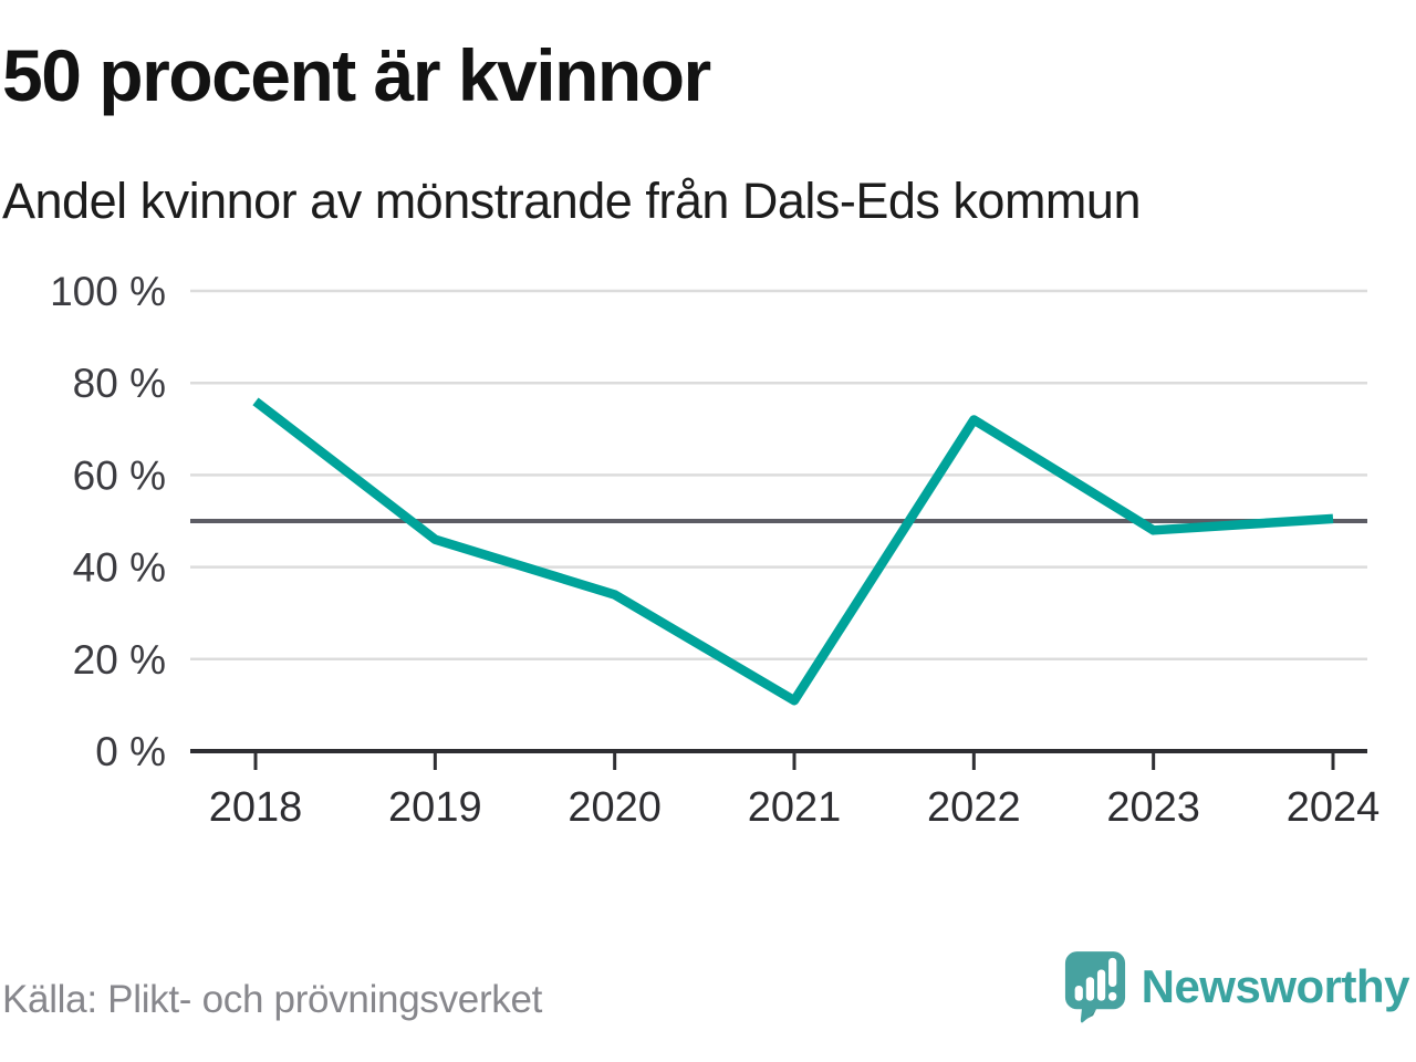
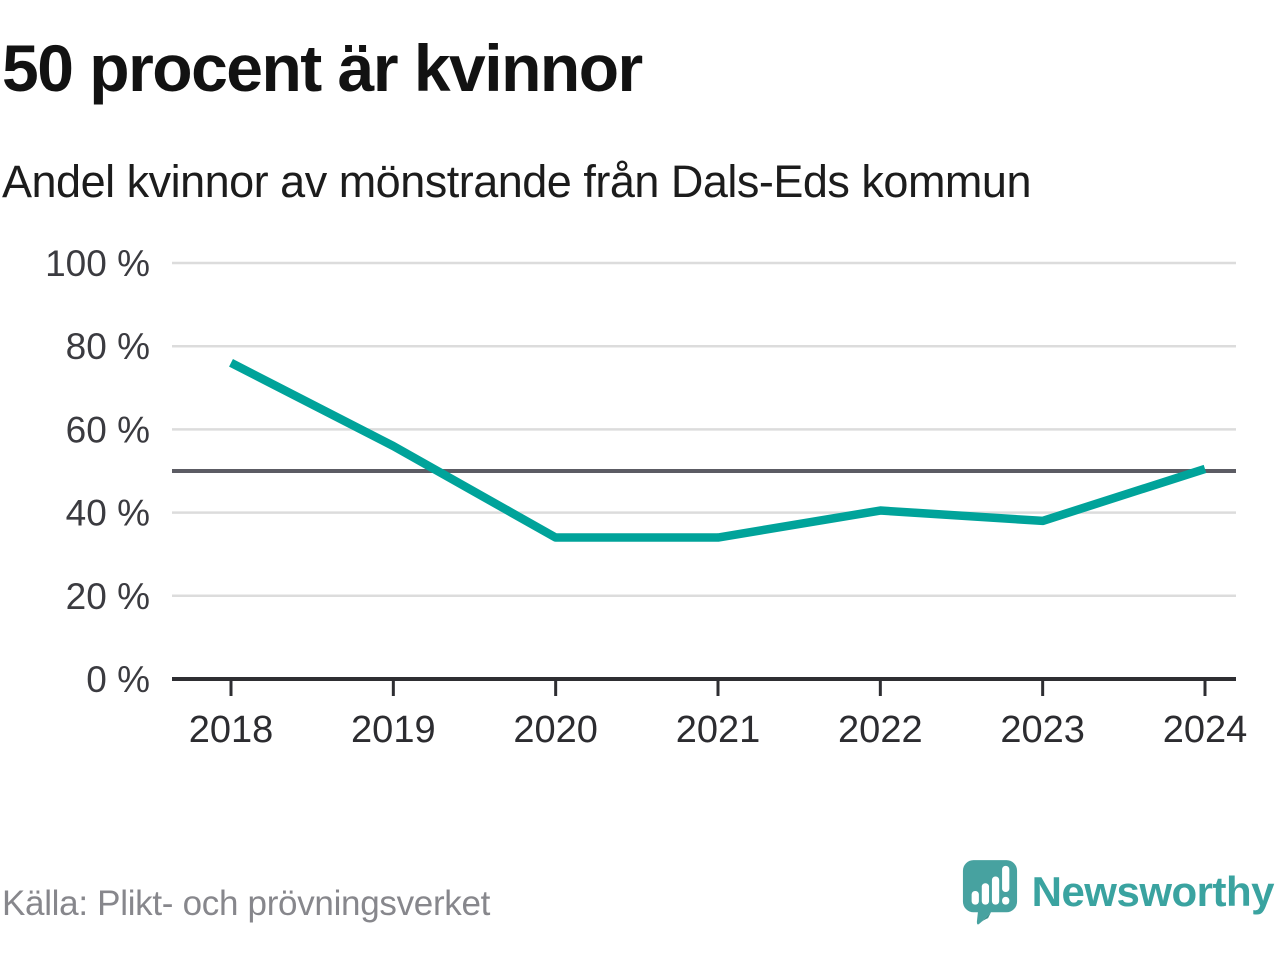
2019: 46% -> 56%
2021: 11% -> 34%
2022: 72% -> 40%
2023: 48% -> 38%
